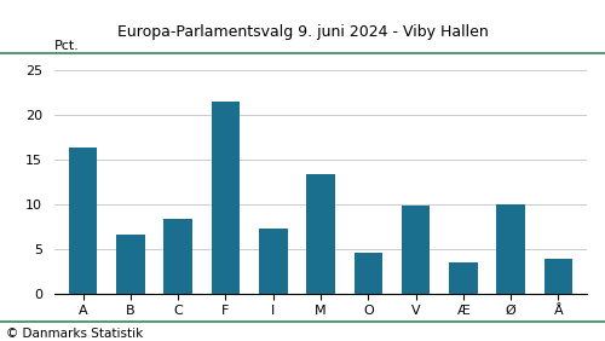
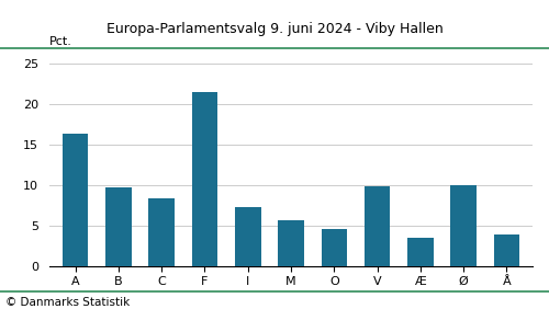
B: 6.6 -> 9.7
M: 13.4 -> 5.6
